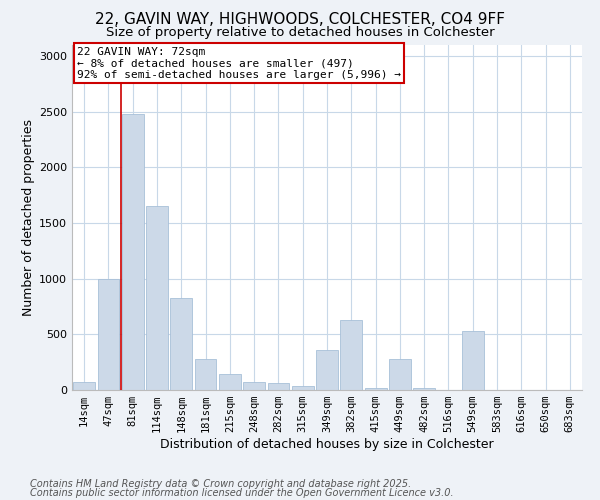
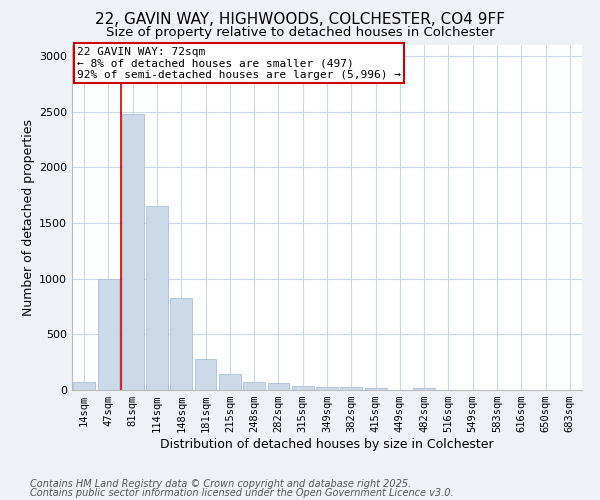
349sqm: 360 -> 30
382sqm: 630 -> 20
449sqm: 280 -> 0
549sqm: 530 -> 0
